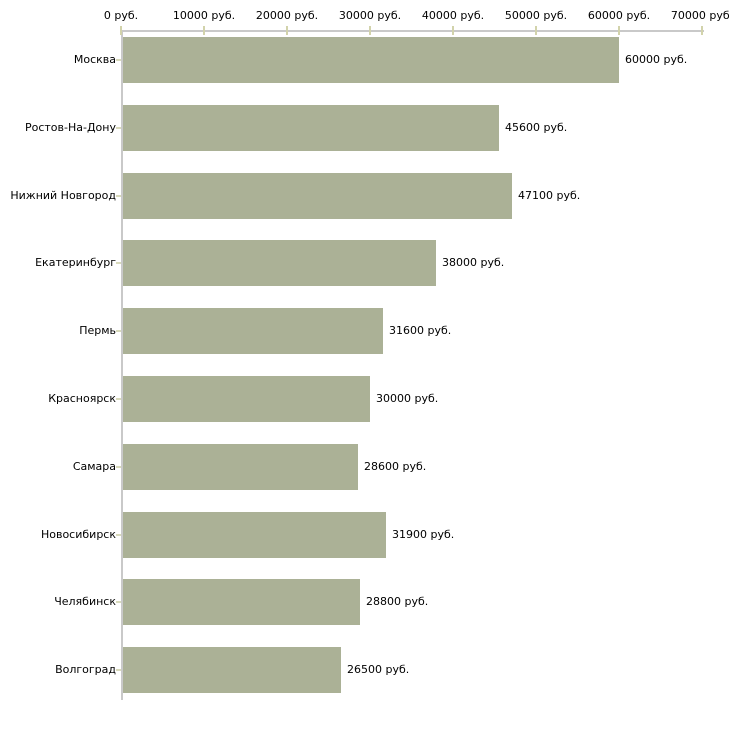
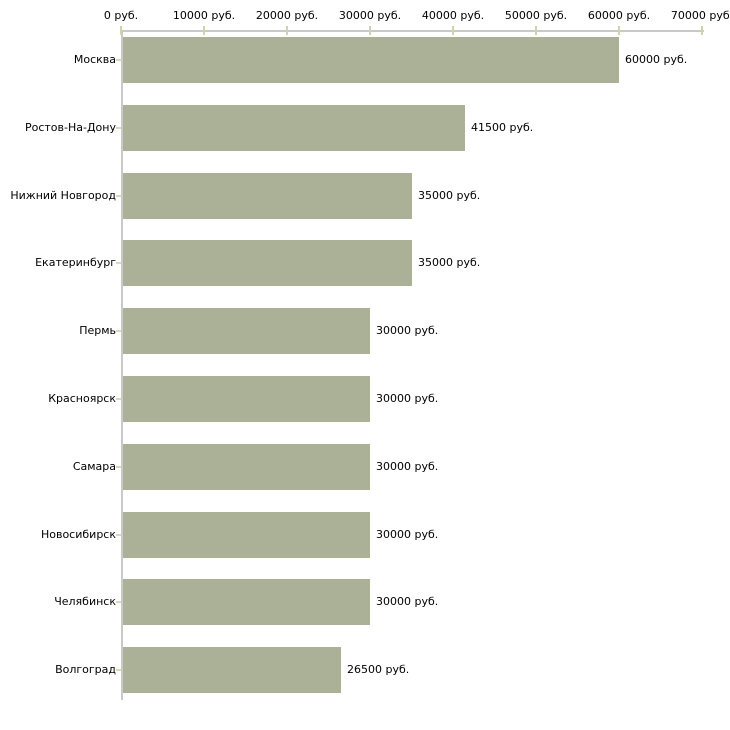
Ростов-На-Дону: 45600 -> 41500
Нижний Новгород: 47100 -> 35000
Екатеринбург: 38000 -> 35000
Пермь: 31600 -> 30000
Самара: 28600 -> 30000
Новосибирск: 31900 -> 30000
Челябинск: 28800 -> 30000
